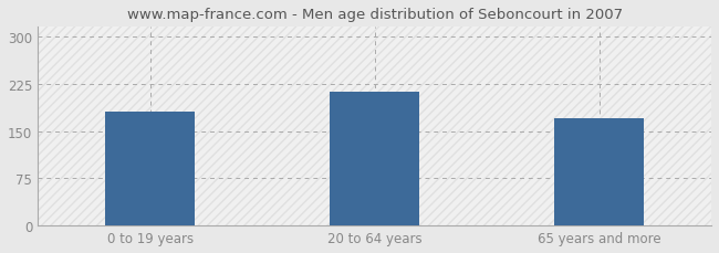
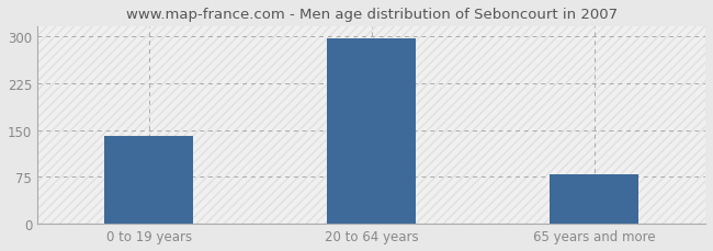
0 to 19 years: 180 -> 140
20 to 64 years: 212 -> 297
65 years and more: 170 -> 80
